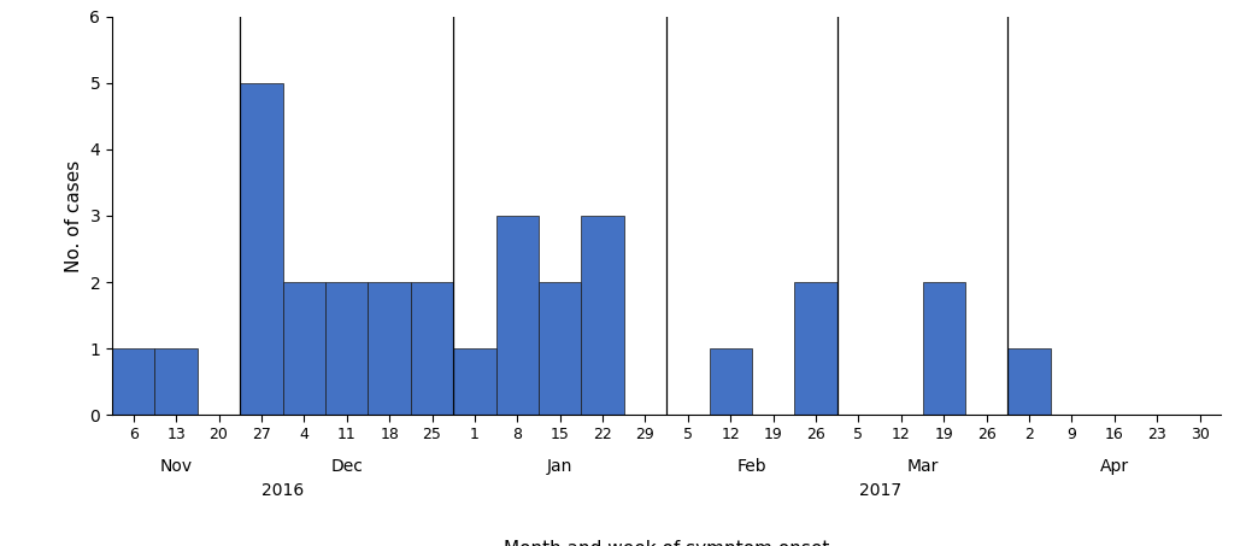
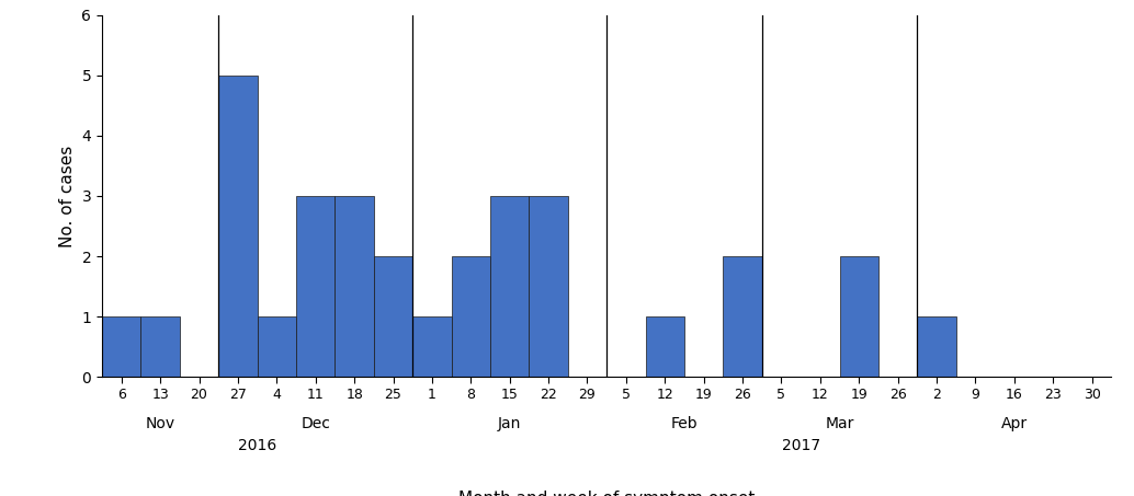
4: 2 -> 1
11: 2 -> 3
18: 2 -> 3
8: 3 -> 2
15: 2 -> 3
